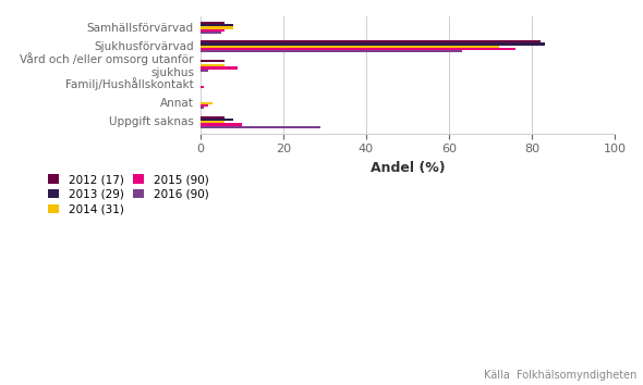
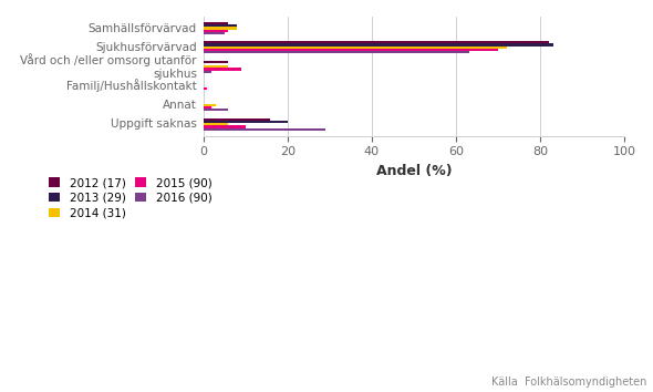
2015 (90)/Sjukhusförvärvad: 76 -> 70
2016 (90)/Annat: 1 -> 6
2012 (17)/Uppgift saknas: 6 -> 16
2013 (29)/Uppgift saknas: 8 -> 20
